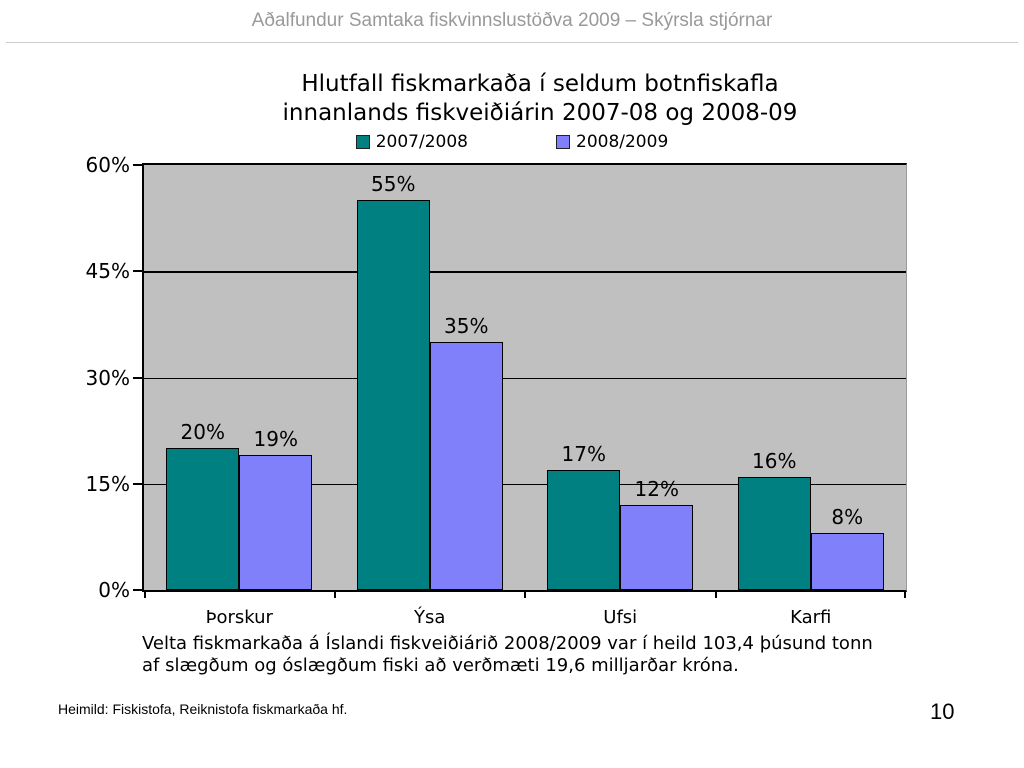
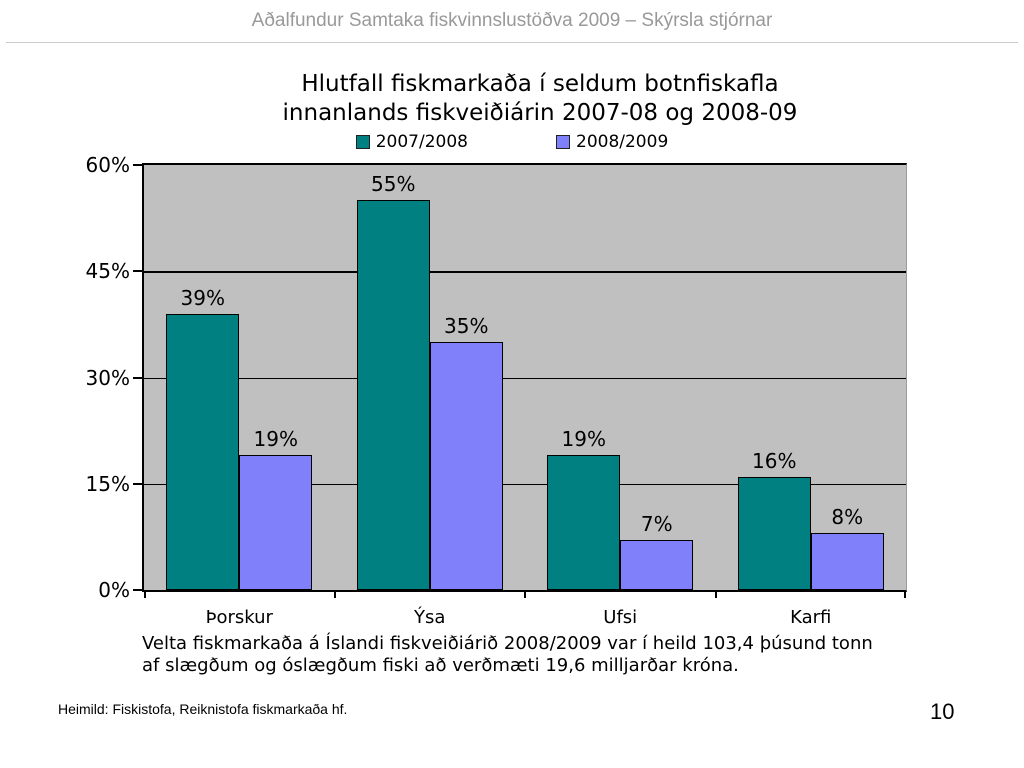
2007/2008/Þorskur: 20% -> 39%
2007/2008/Ufsi: 17% -> 19%
2008/2009/Ufsi: 12% -> 7%
